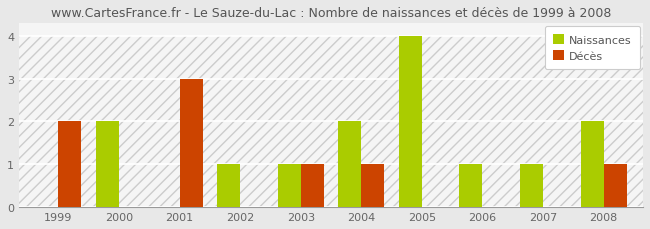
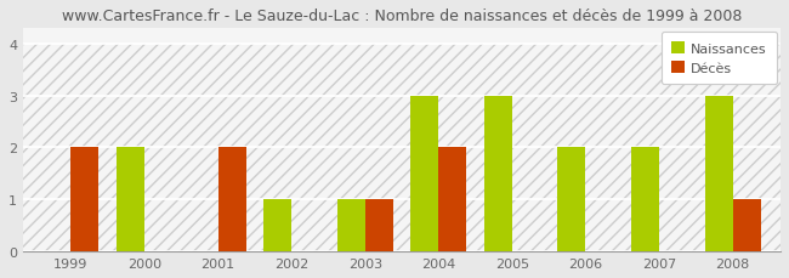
Décès/2001: 3 -> 2
Naissances/2004: 2 -> 3
Décès/2004: 1 -> 2
Naissances/2005: 4 -> 3
Naissances/2006: 1 -> 2
Naissances/2007: 1 -> 2
Naissances/2008: 2 -> 3
